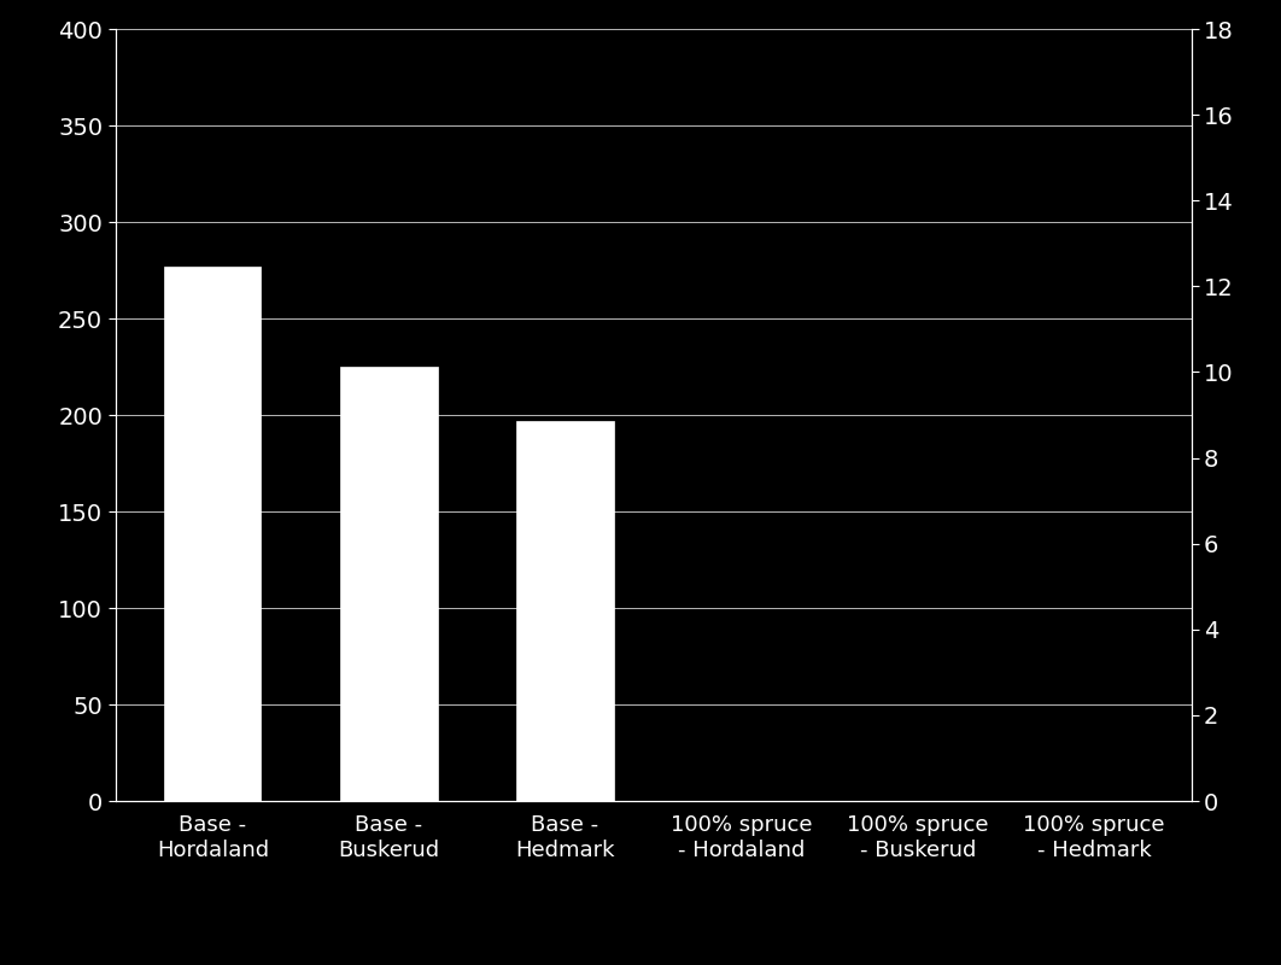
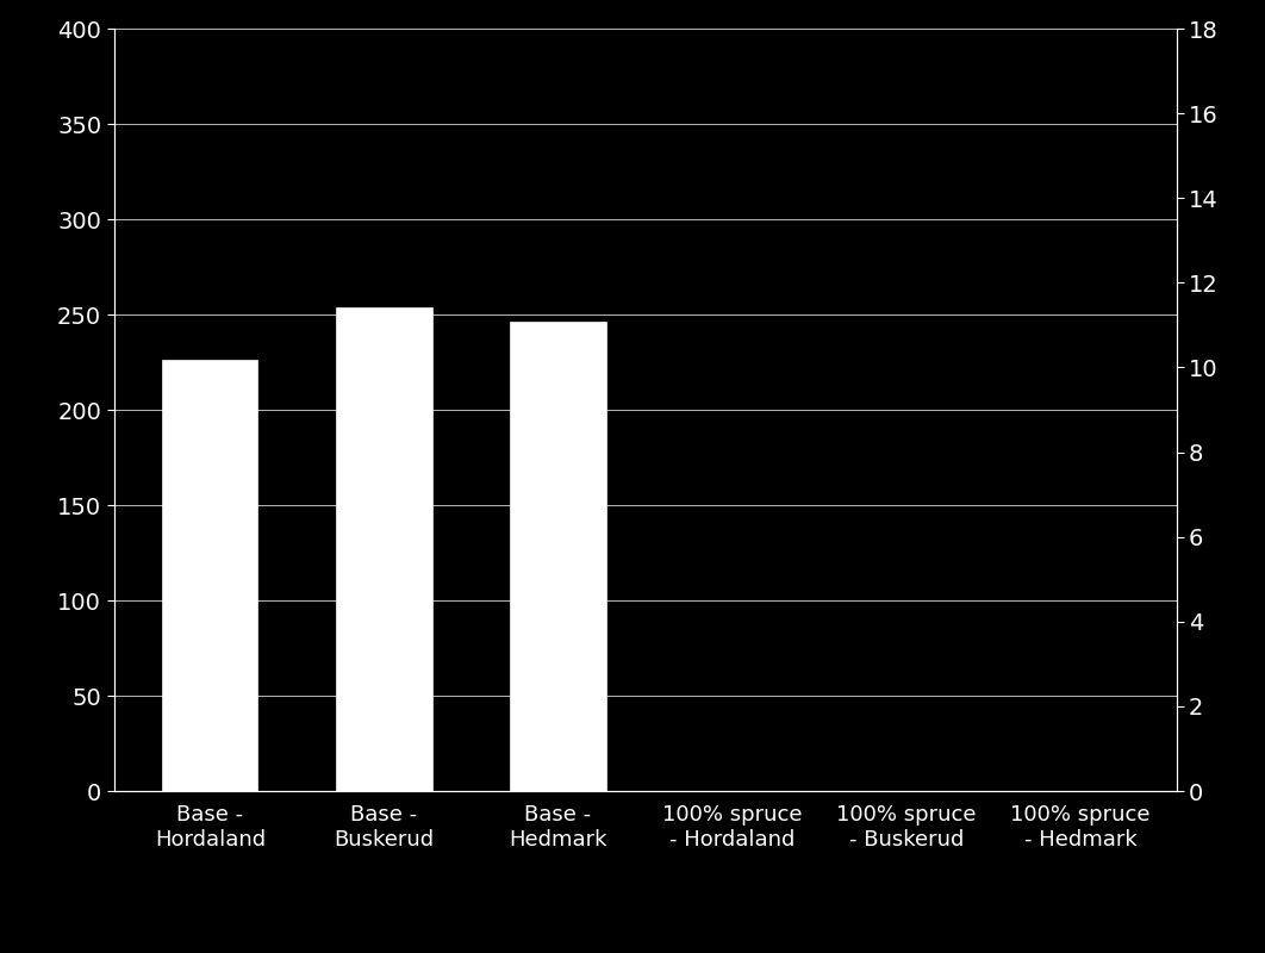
Base - Hordaland: 277 -> 226
Base - Buskerud: 225 -> 254
Base - Hedmark: 197 -> 246
